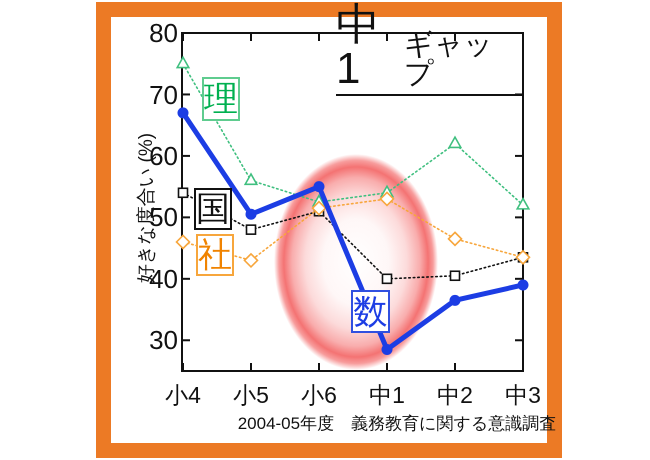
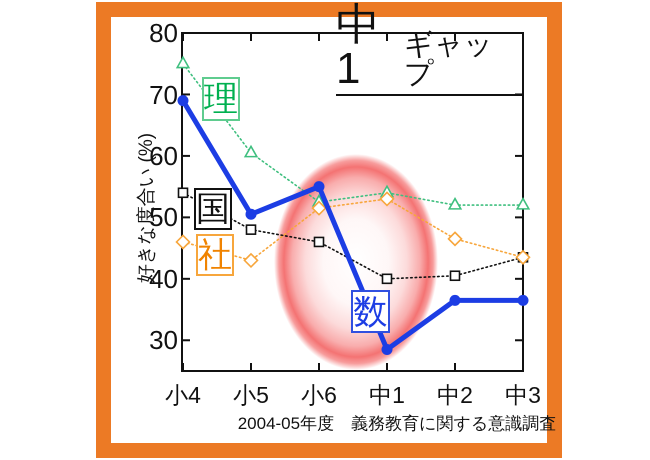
数/小4: 67 -> 69
理/小5: 56 -> 60
国/小6: 51 -> 46
理/中2: 62 -> 52
数/中3: 39 -> 36
